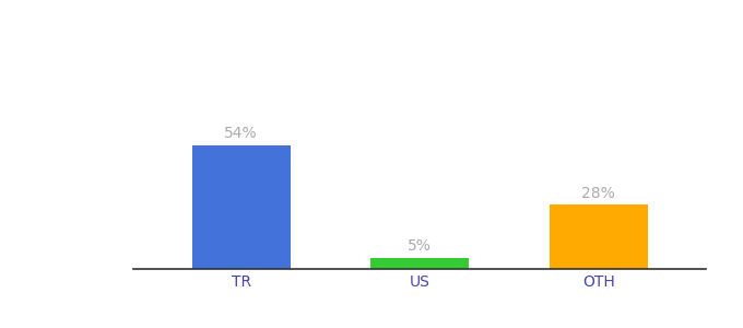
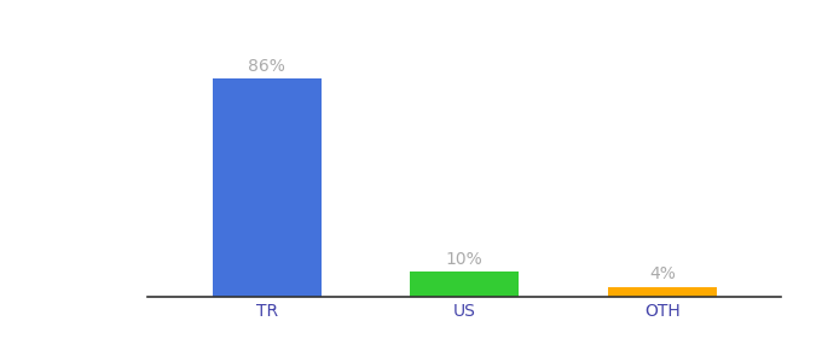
TR: 54% -> 86%
US: 5% -> 10%
OTH: 28% -> 4%
